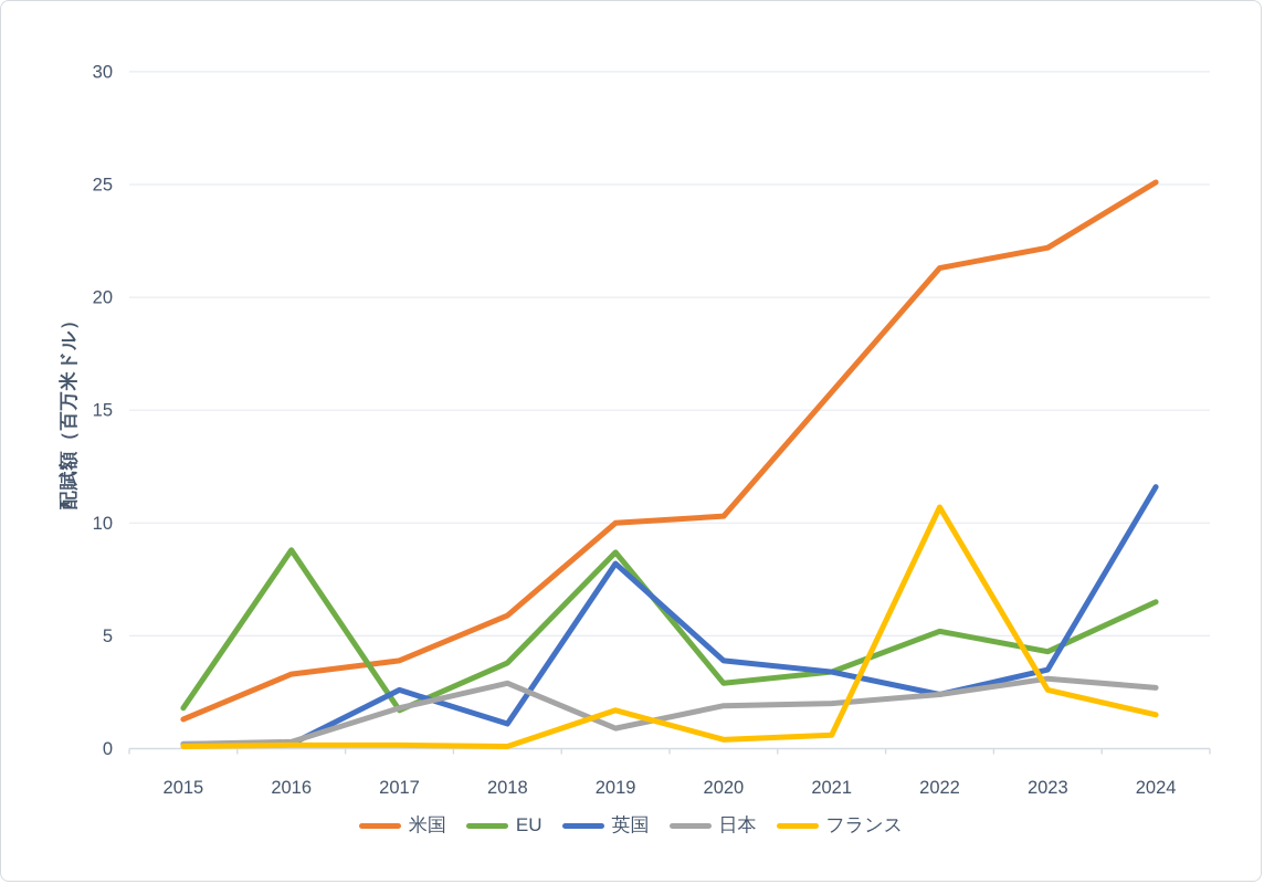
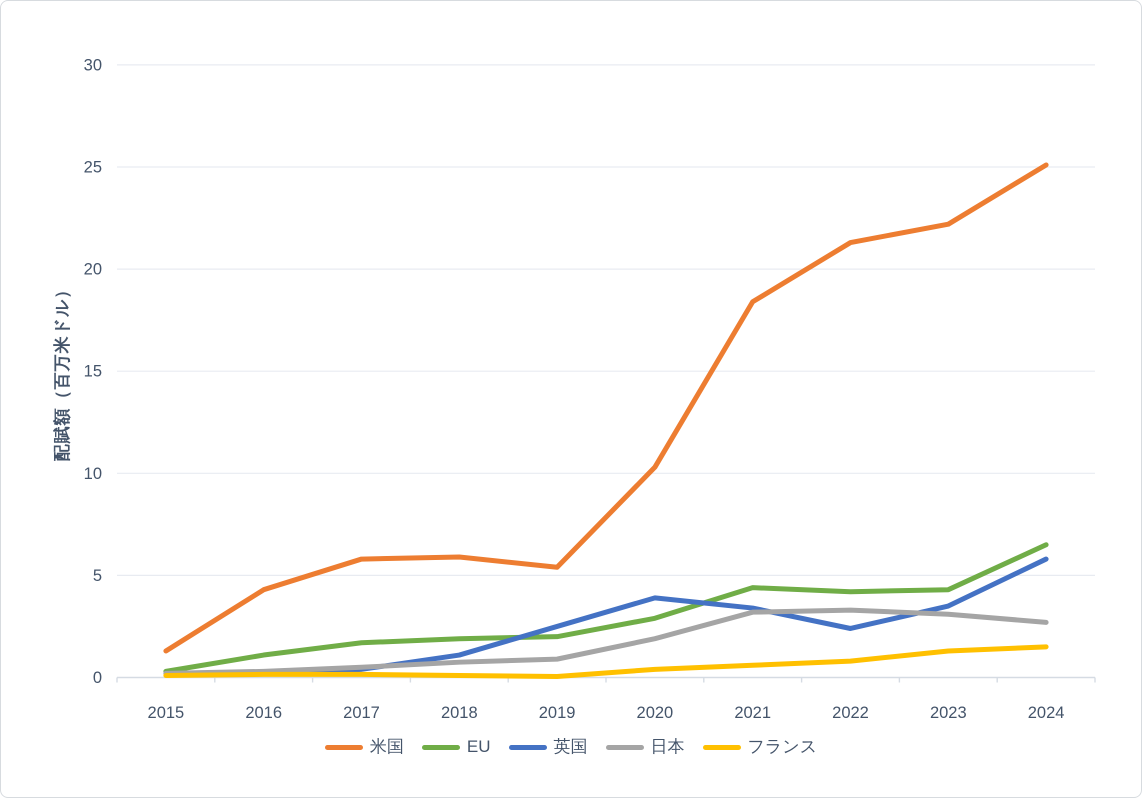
EU/2015: 1.8 -> 0.3
米国/2016: 3.3 -> 4.3
EU/2016: 8.8 -> 1.1
米国/2017: 3.9 -> 5.8
英国/2017: 2.6 -> 0.4
日本/2017: 1.8 -> 0.5
EU/2018: 3.8 -> 1.9
日本/2018: 2.9 -> 0.8
米国/2019: 10.0 -> 5.4
EU/2019: 8.7 -> 2.0
英国/2019: 8.2 -> 2.5
フランス/2019: 1.7 -> 0.1
米国/2021: 15.8 -> 18.4
EU/2021: 3.4 -> 4.4
日本/2021: 2.0 -> 3.2
EU/2022: 5.2 -> 4.2
日本/2022: 2.4 -> 3.3
フランス/2022: 10.7 -> 0.8
フランス/2023: 2.6 -> 1.3
英国/2024: 11.6 -> 5.8
